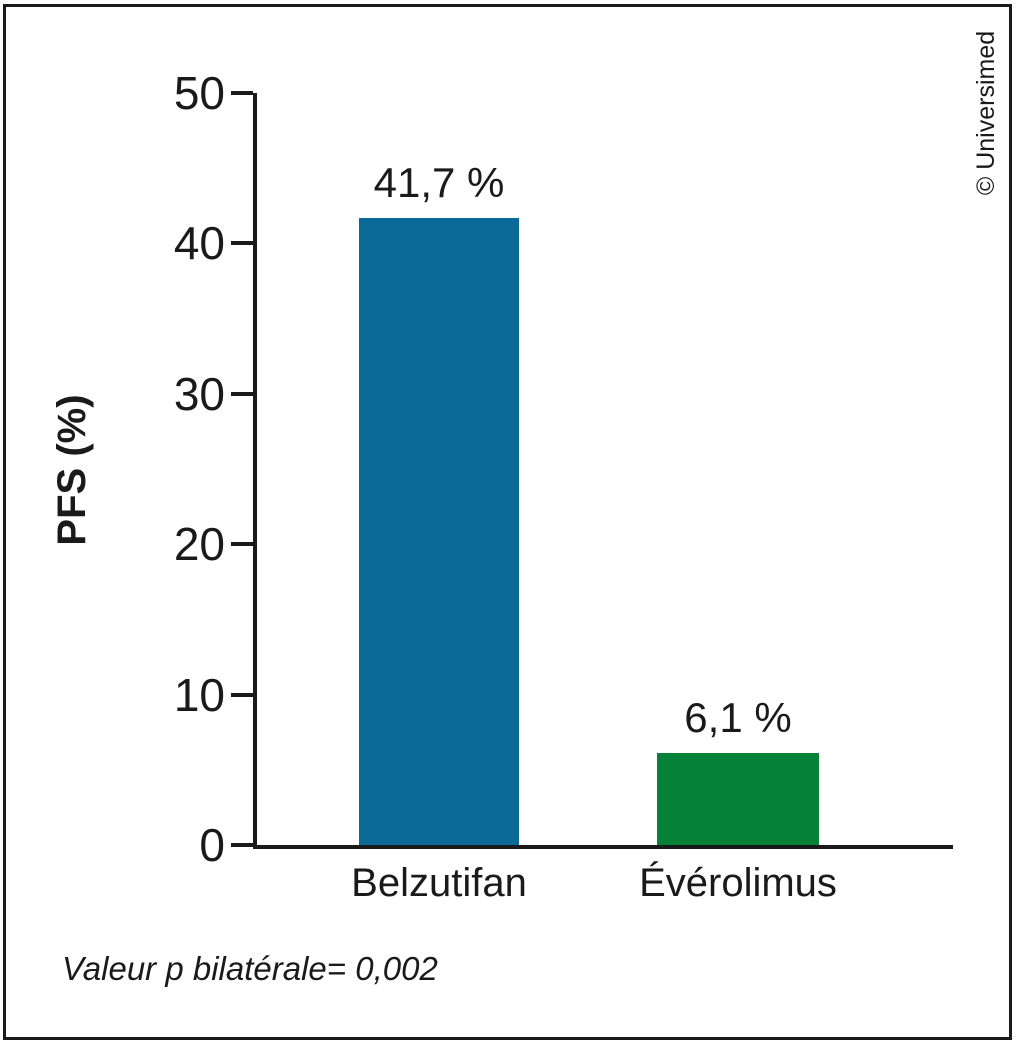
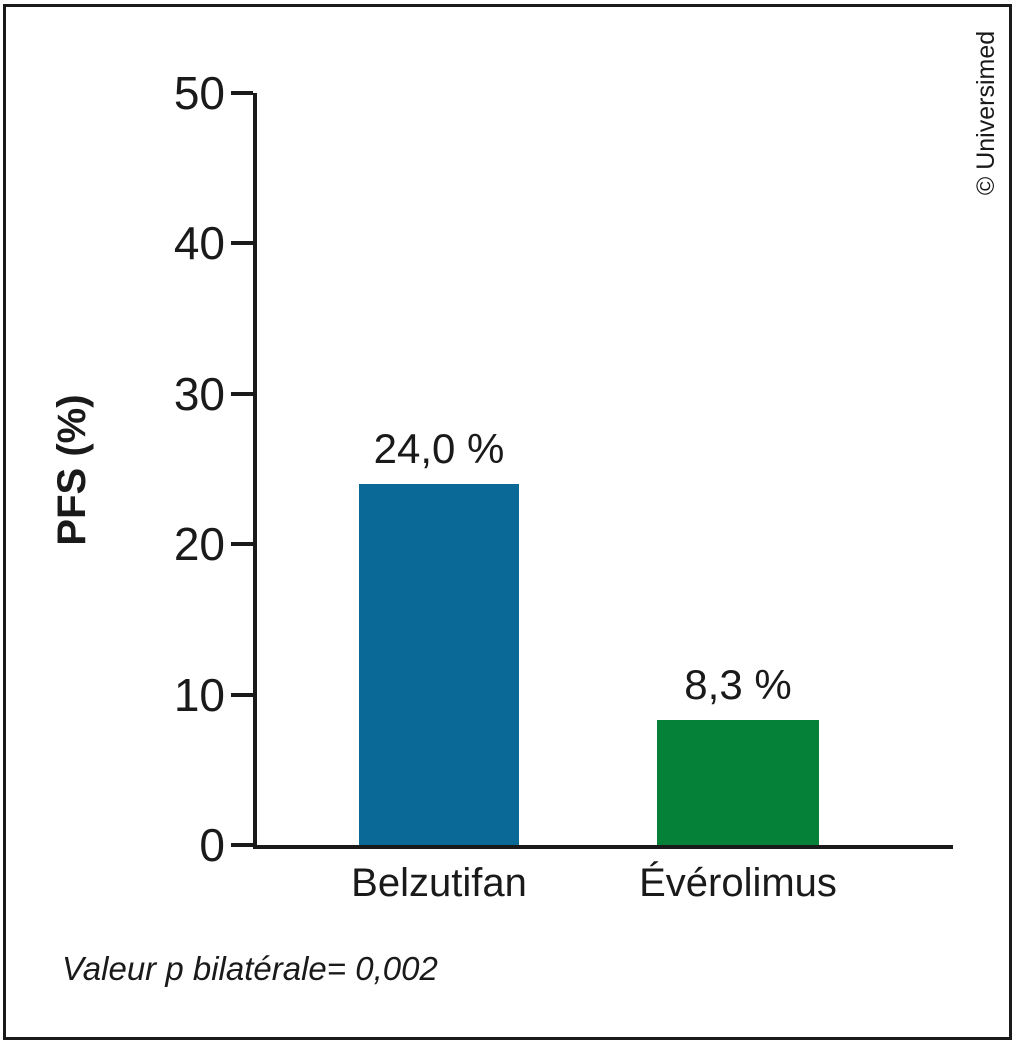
Belzutifan: 41,7 -> 24,0
Évérolimus: 6,1 -> 8,3
